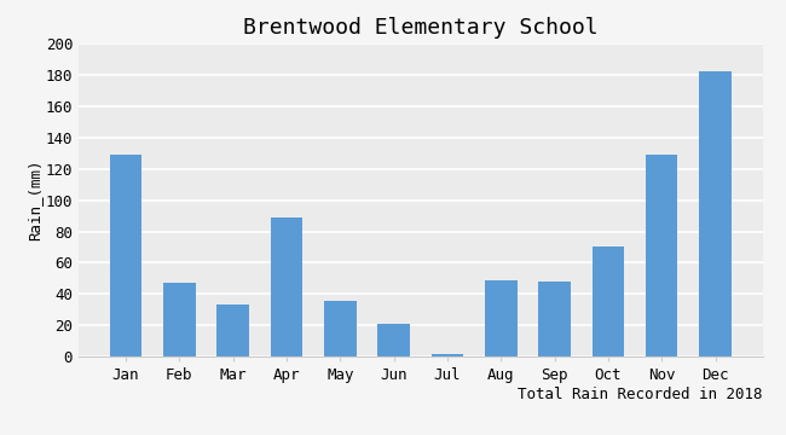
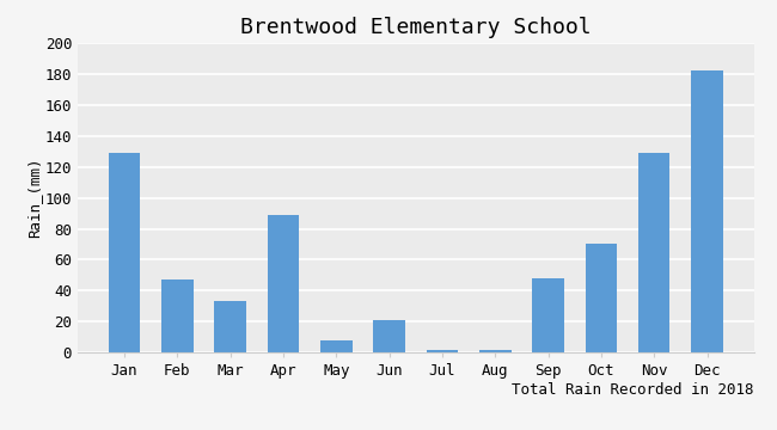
May: 36 -> 8
Aug: 49 -> 2
